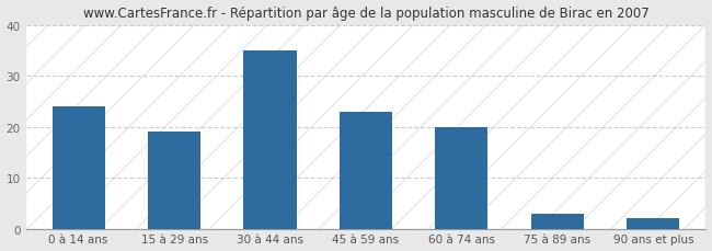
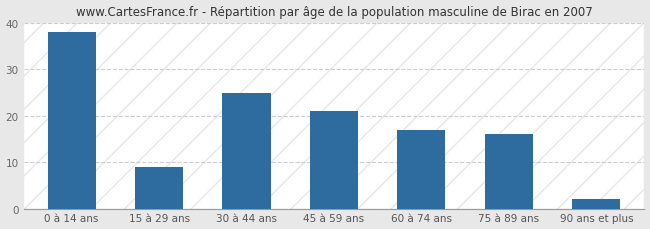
0 à 14 ans: 24 -> 38
15 à 29 ans: 19 -> 9
30 à 44 ans: 35 -> 25
45 à 59 ans: 23 -> 21
60 à 74 ans: 20 -> 17
75 à 89 ans: 3 -> 16
